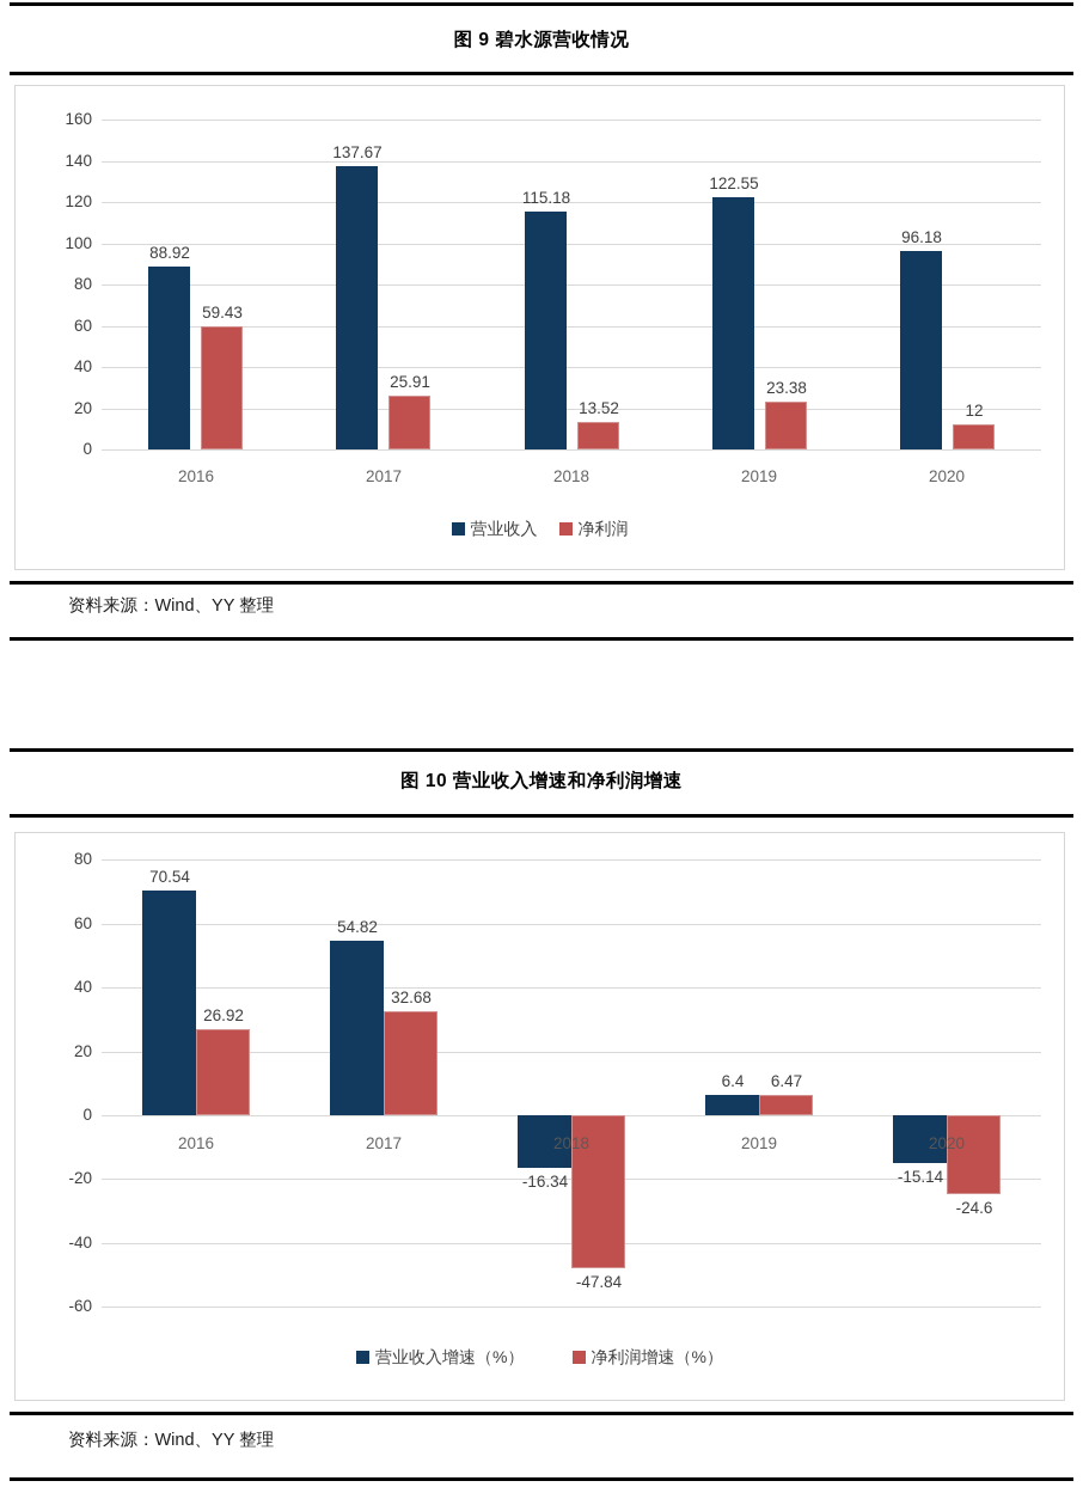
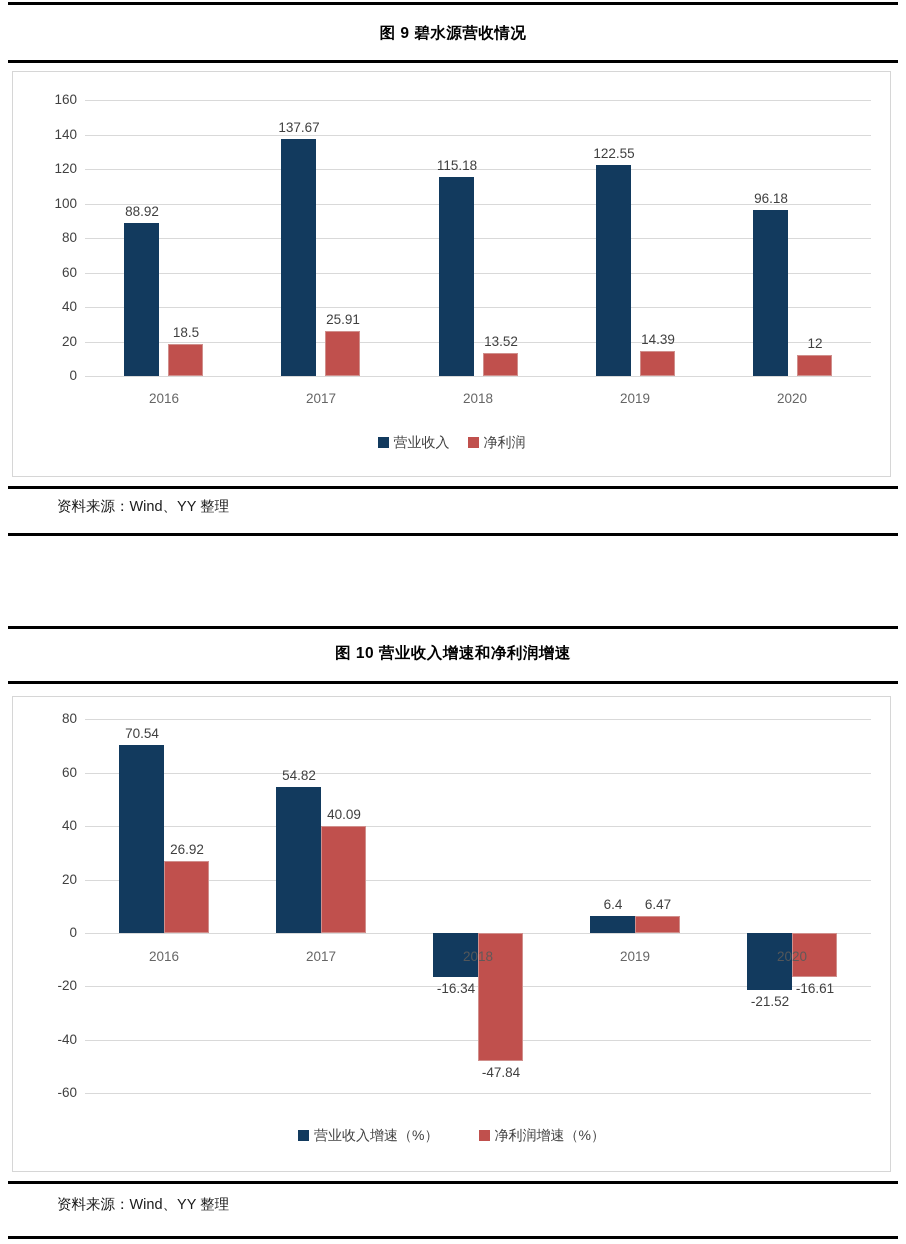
图 9 碧水源营收情况/净利润/2016: 59.43 -> 18.5
图 9 碧水源营收情况/净利润/2019: 23.38 -> 14.39
图 10 营业收入增速和净利润增速/净利润增速（%）/2017: 32.68 -> 40.09
图 10 营业收入增速和净利润增速/营业收入增速（%）/2020: -15.14 -> -21.52
图 10 营业收入增速和净利润增速/净利润增速（%）/2020: -24.6 -> -16.61
